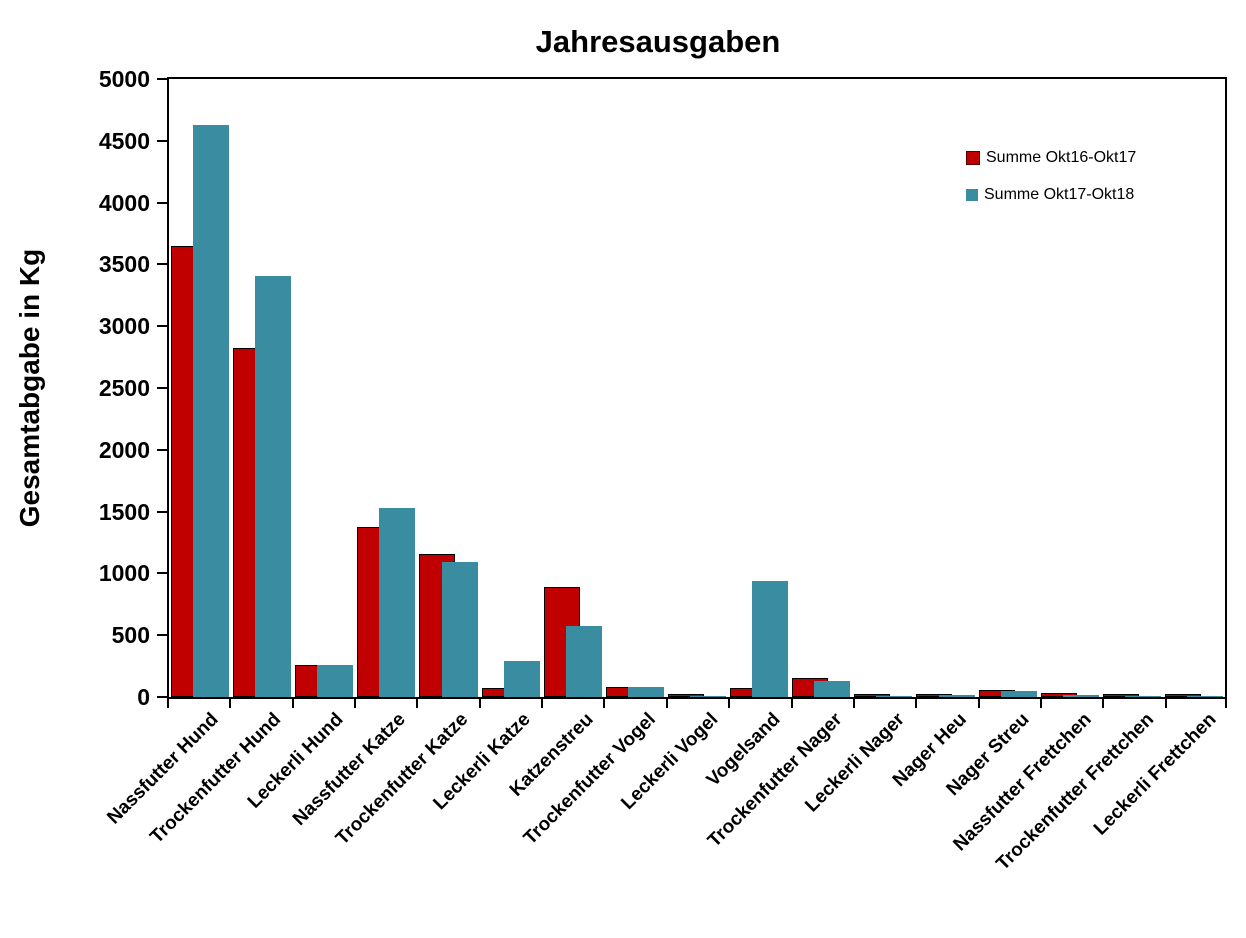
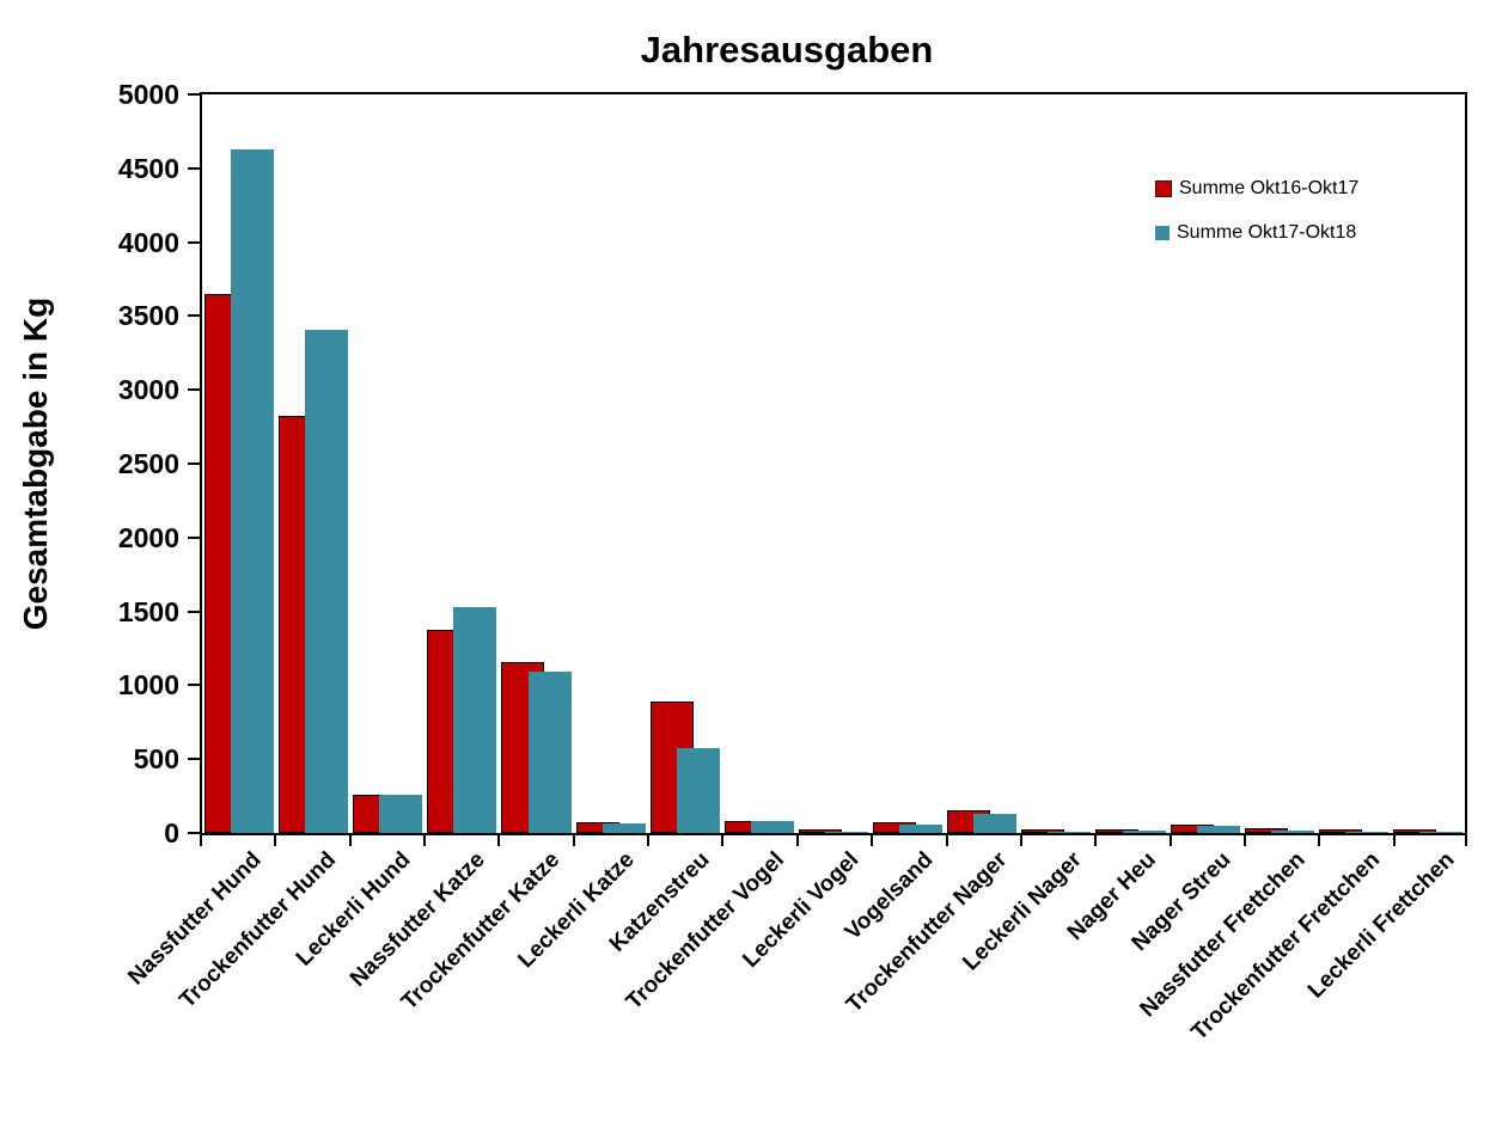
Summe Okt17-Okt18/Leckerli Katze: 290 -> 60
Summe Okt17-Okt18/Vogelsand: 940 -> 60
